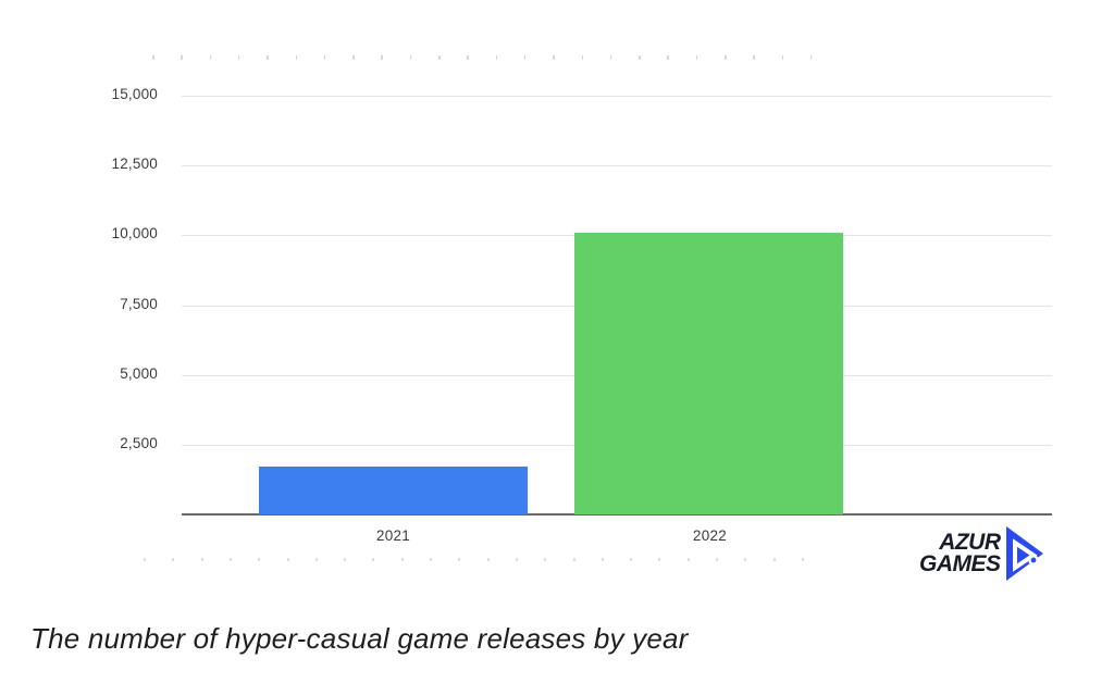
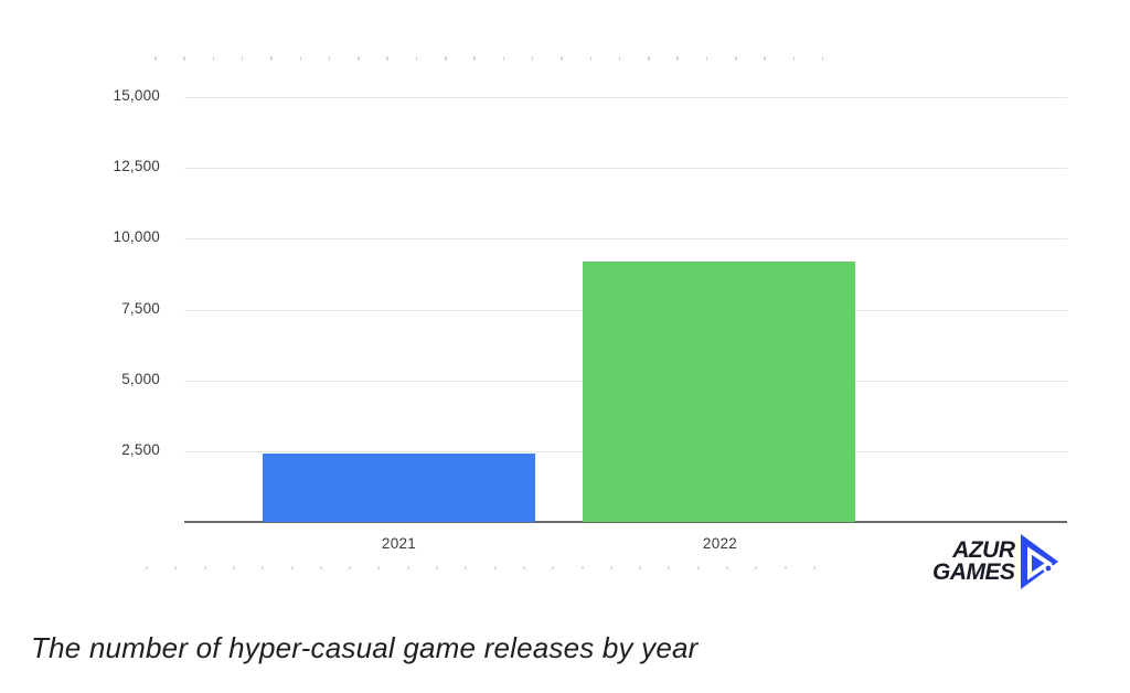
2021: 1700 -> 2400
2022: 10100 -> 9200
